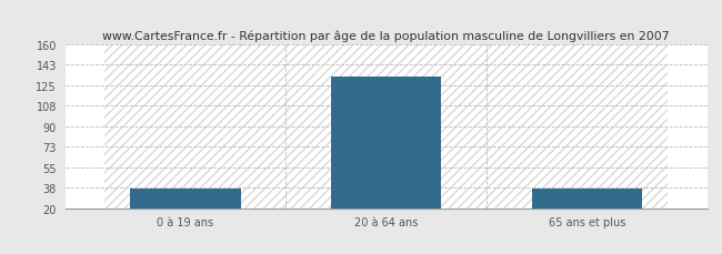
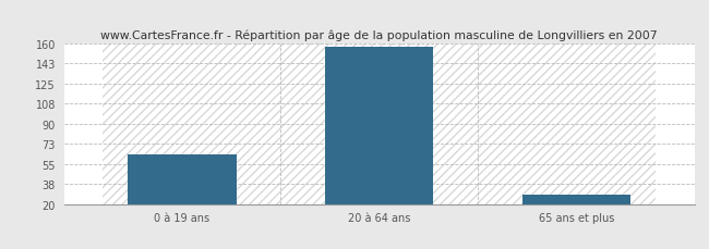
0 à 19 ans: 37 -> 63
20 à 64 ans: 133 -> 158
65 ans et plus: 37 -> 28
